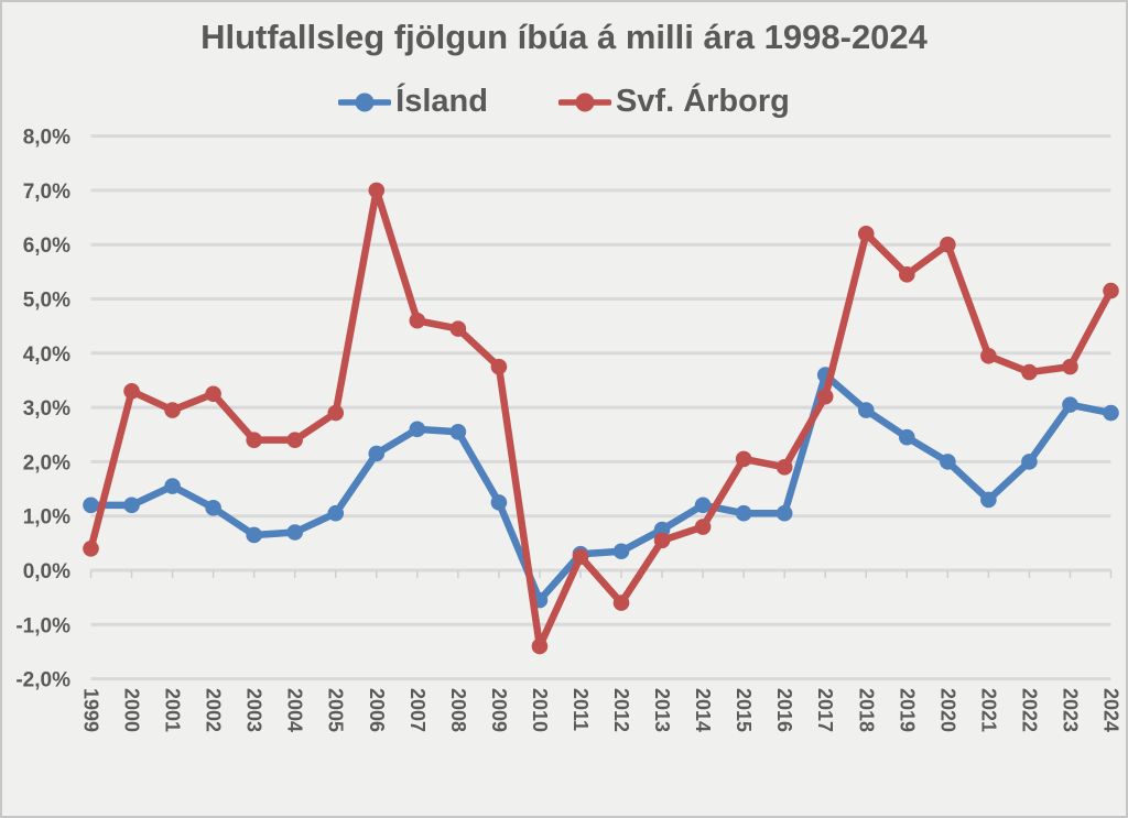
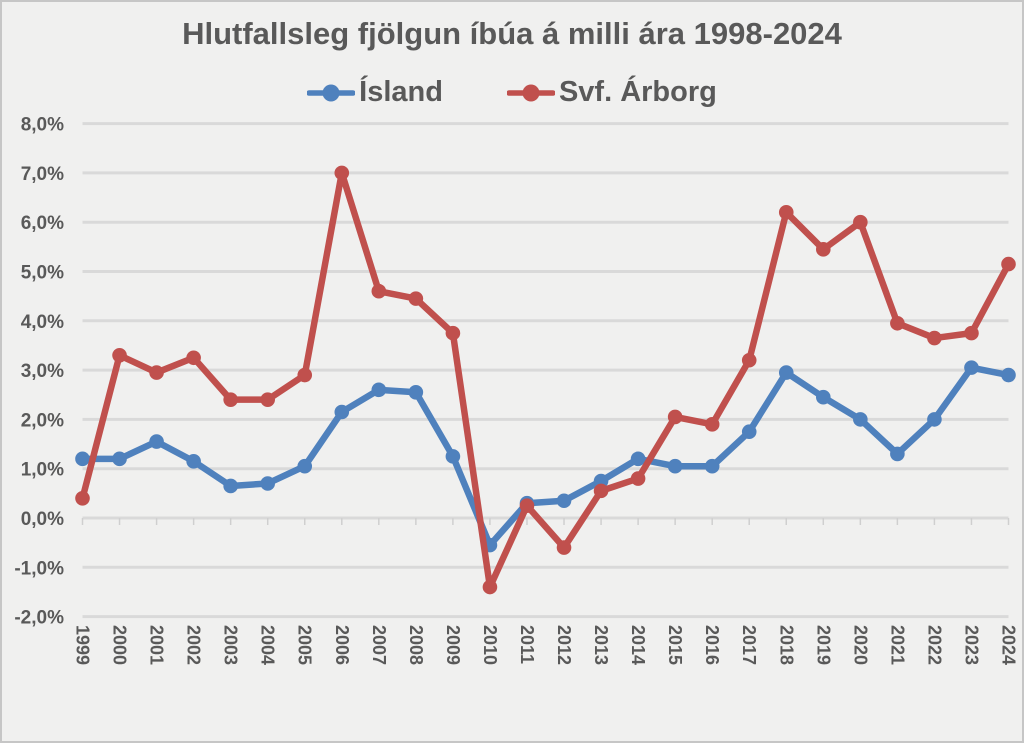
Ísland/2017: 3,6% -> 1,8%
